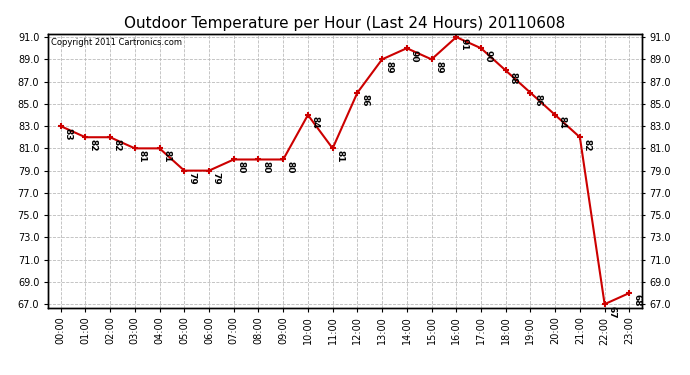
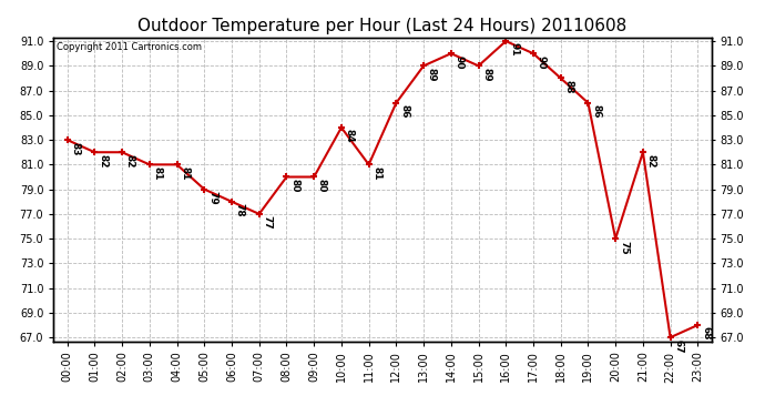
06:00: 79 -> 78
07:00: 80 -> 77
20:00: 84 -> 75
